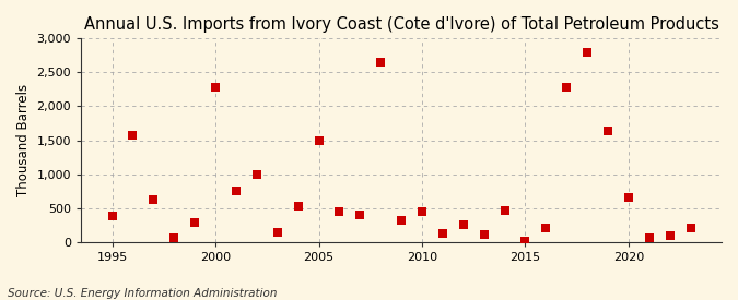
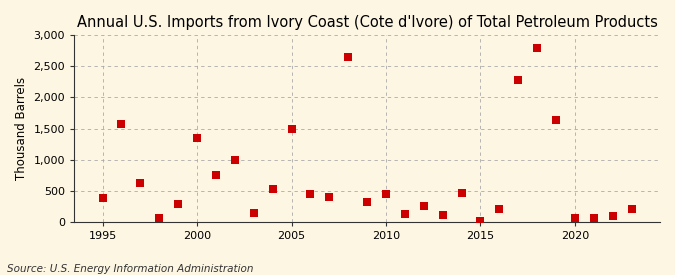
2000: 2,280 -> 1,350
2020: 660 -> 60
